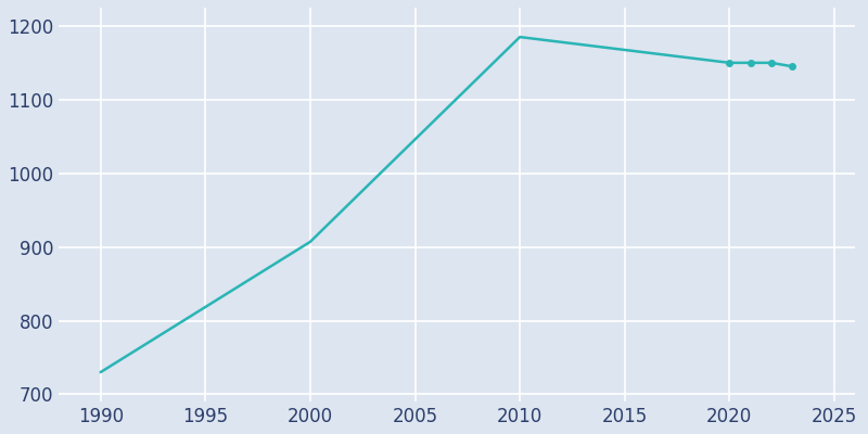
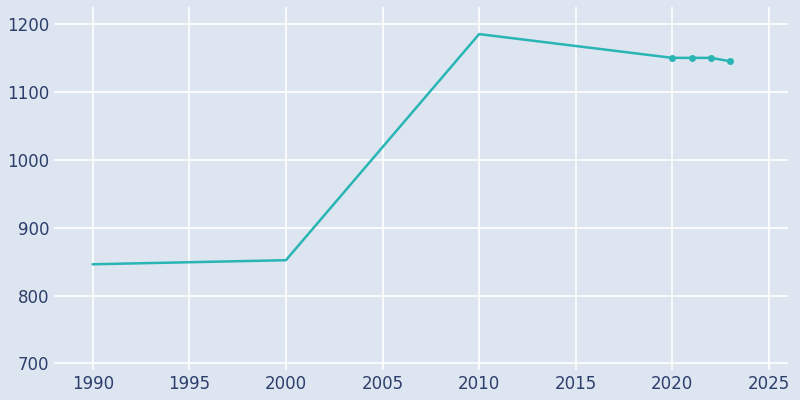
1990: 730 -> 846
2000: 907 -> 852
